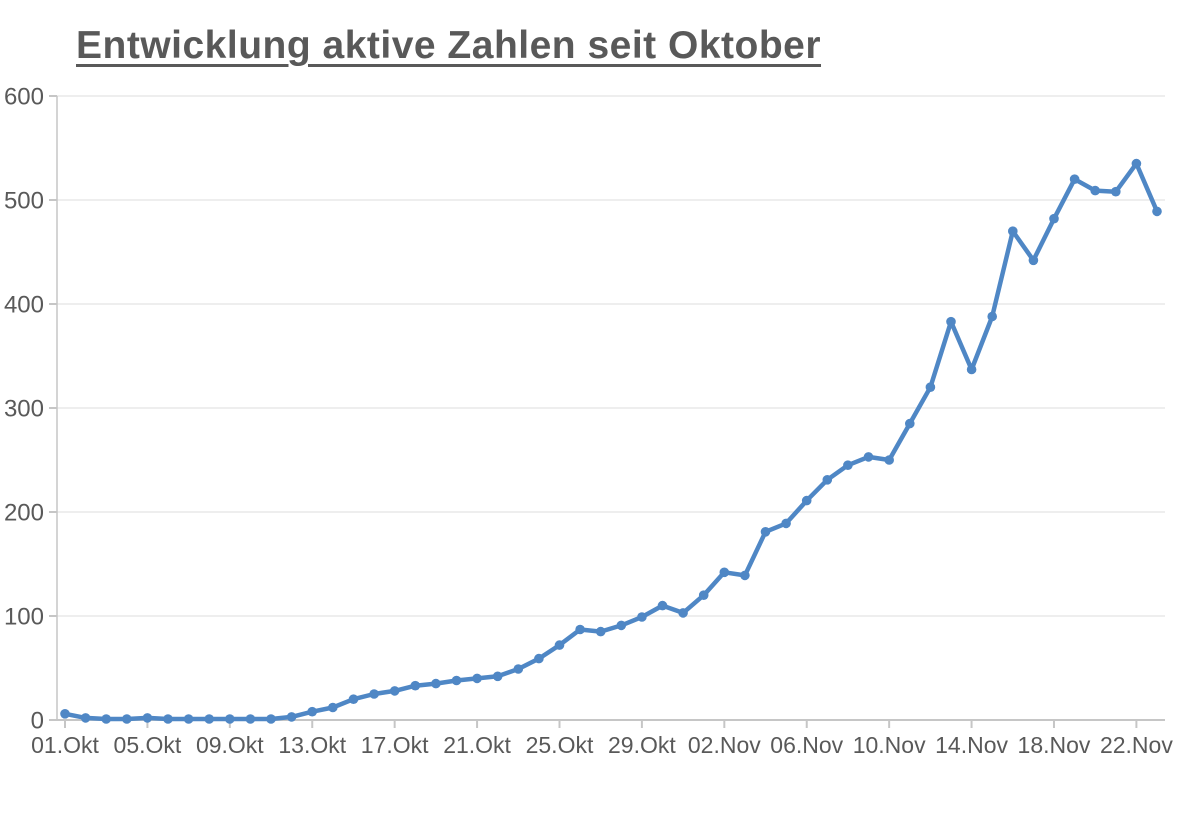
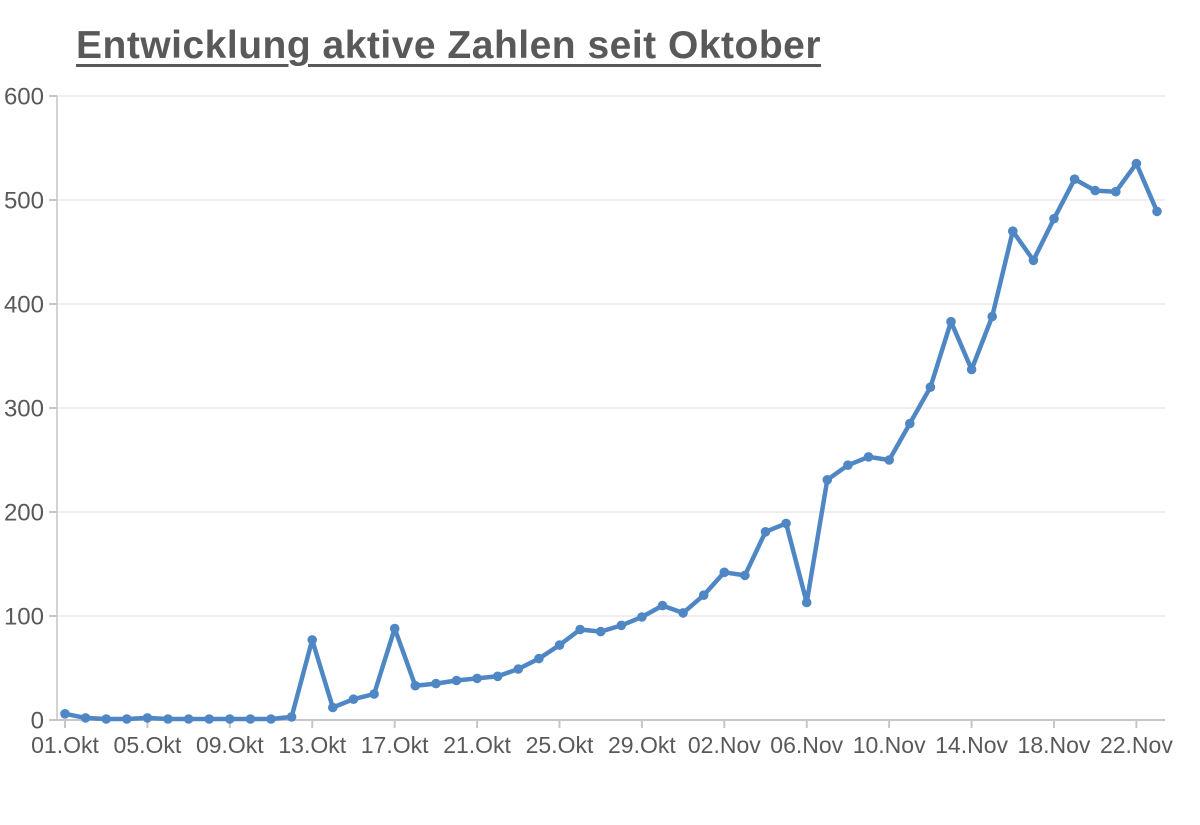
13.Okt: 8 -> 77
17.Okt: 28 -> 88
06.Nov: 211 -> 113
